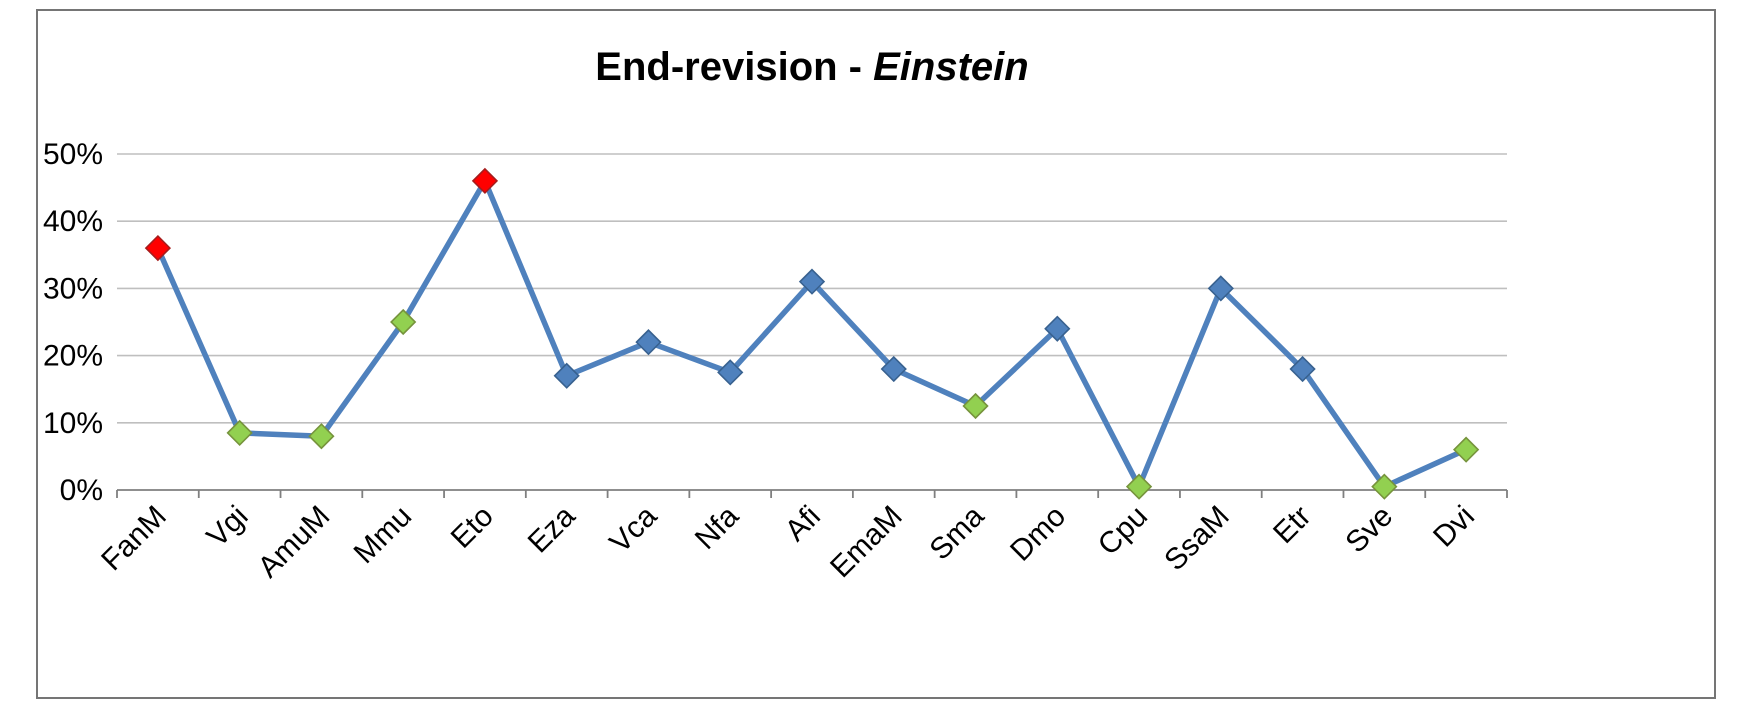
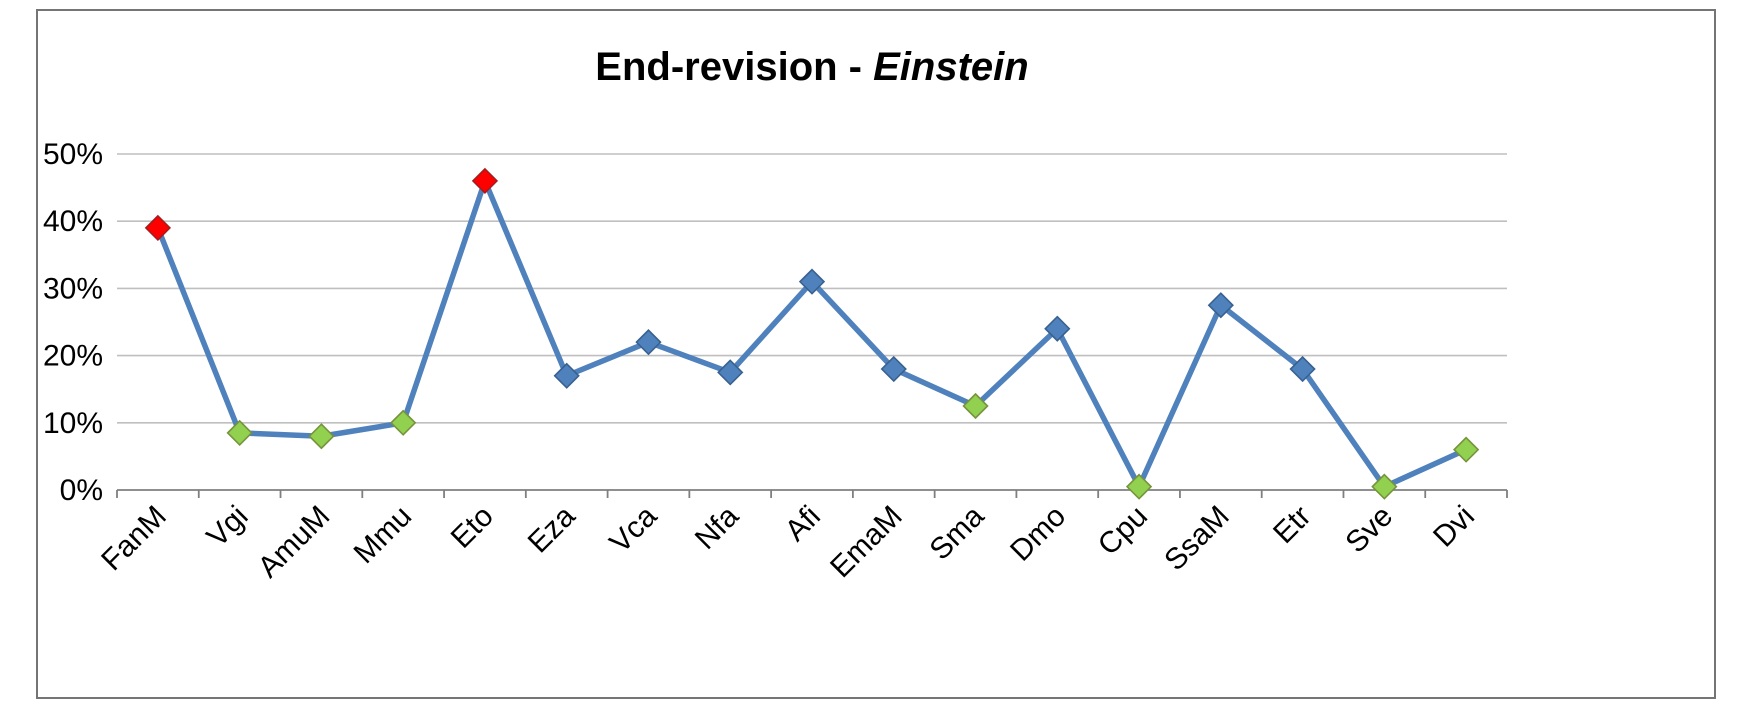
FanM: 36% -> 39%
Mmu: 25% -> 10%
SsaM: 30% -> 28%
